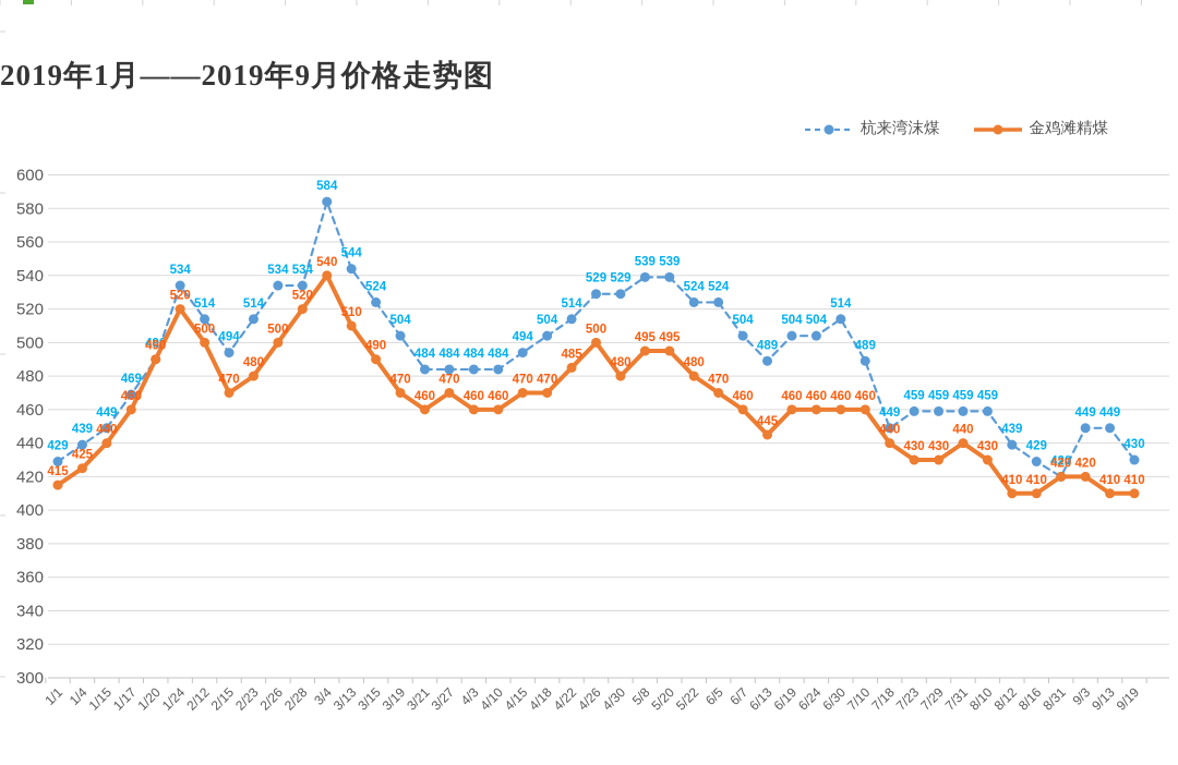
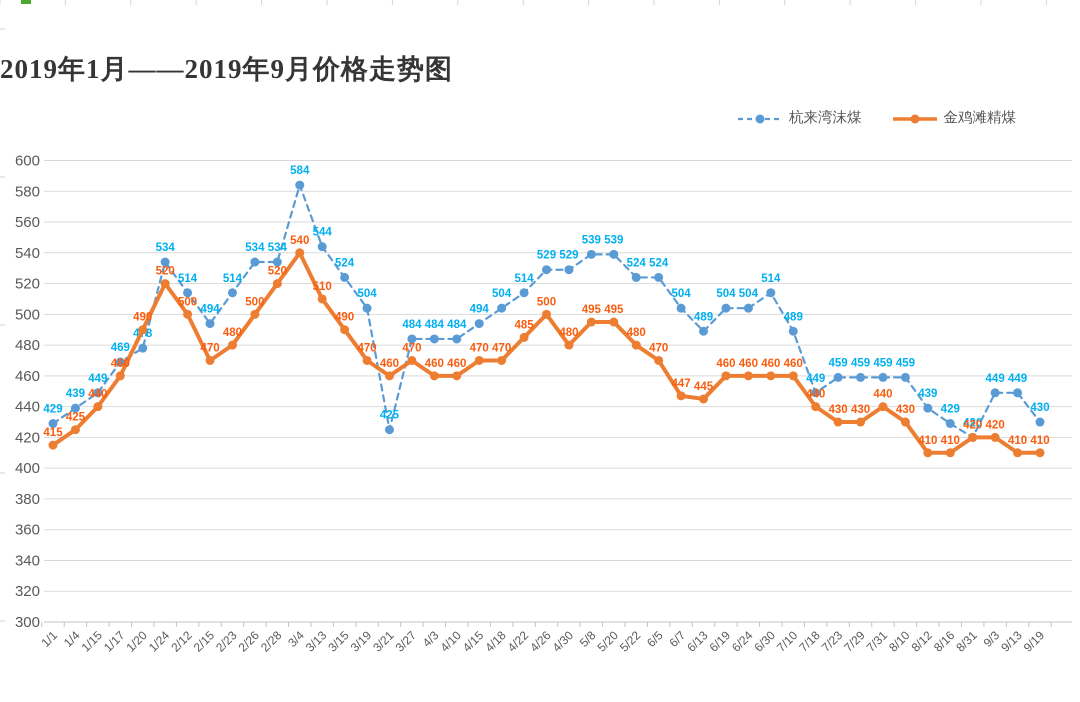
杭来湾沫煤/1/20: 490 -> 478
杭来湾沫煤/3/21: 484 -> 425
金鸡滩精煤/6/7: 460 -> 447
